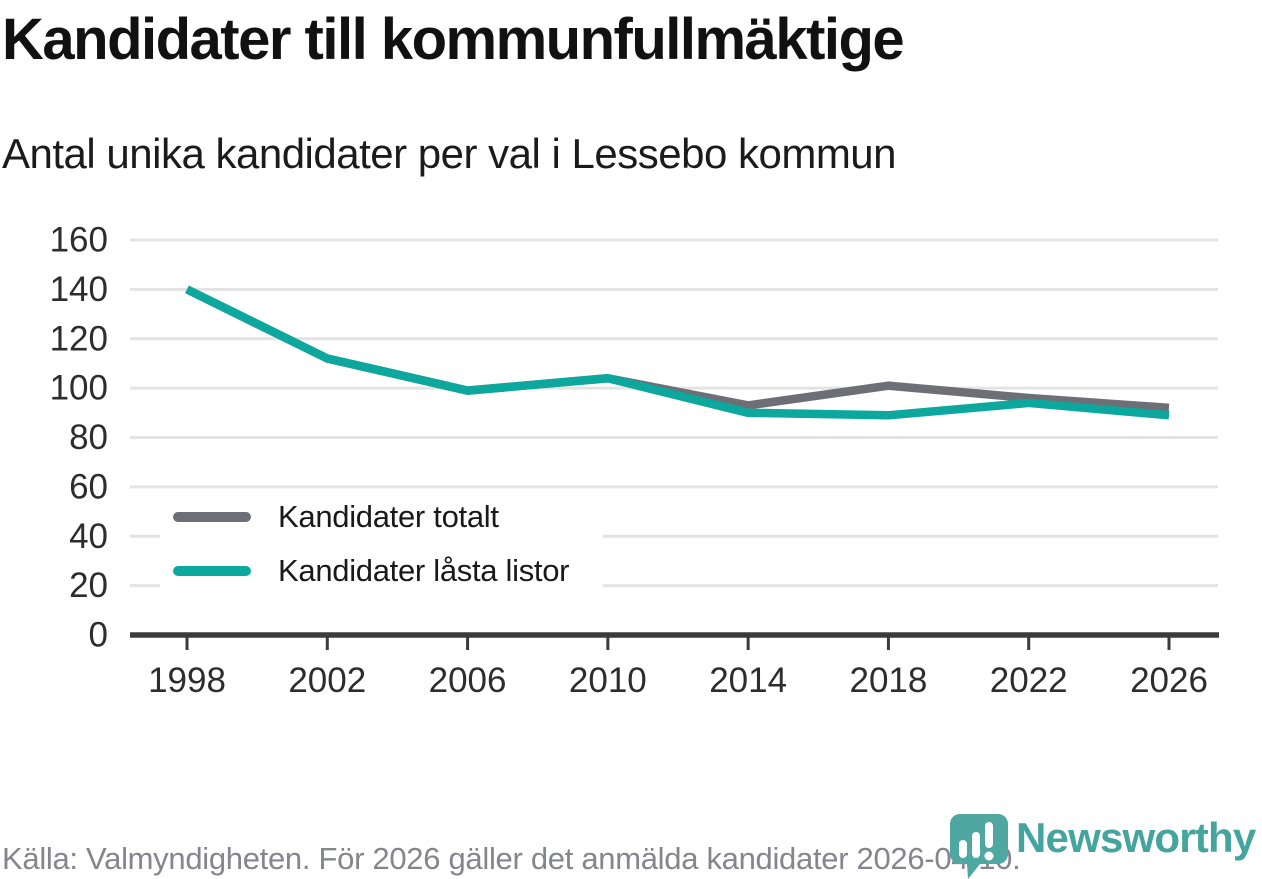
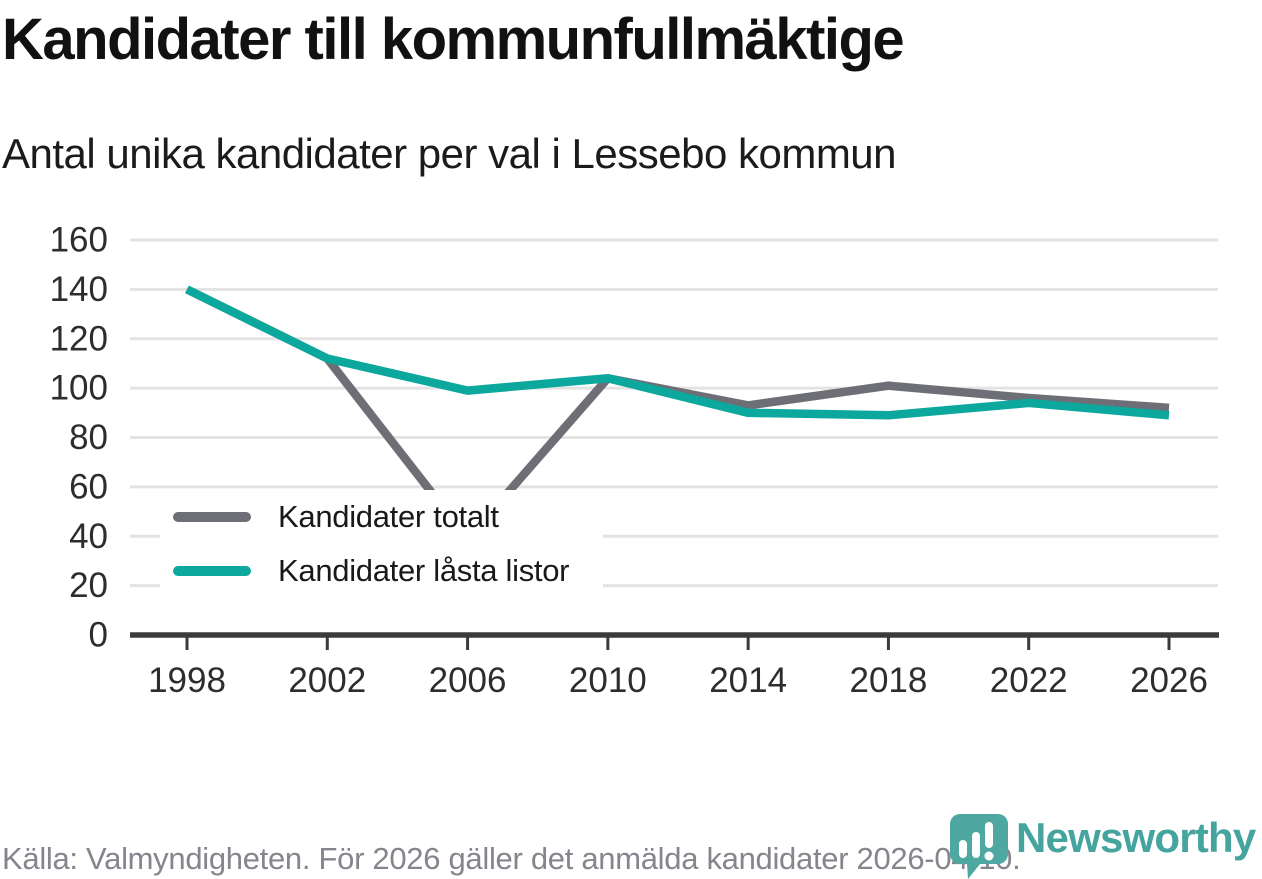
Kandidater totalt/2006: 99 -> 39
